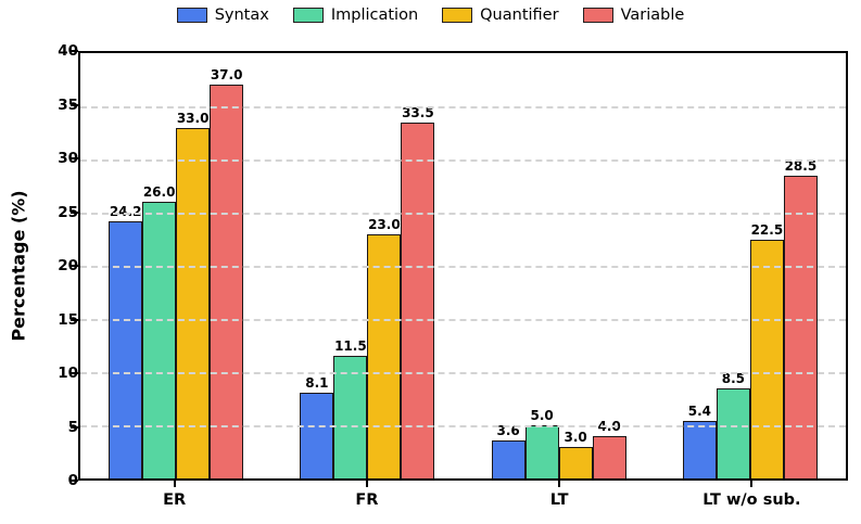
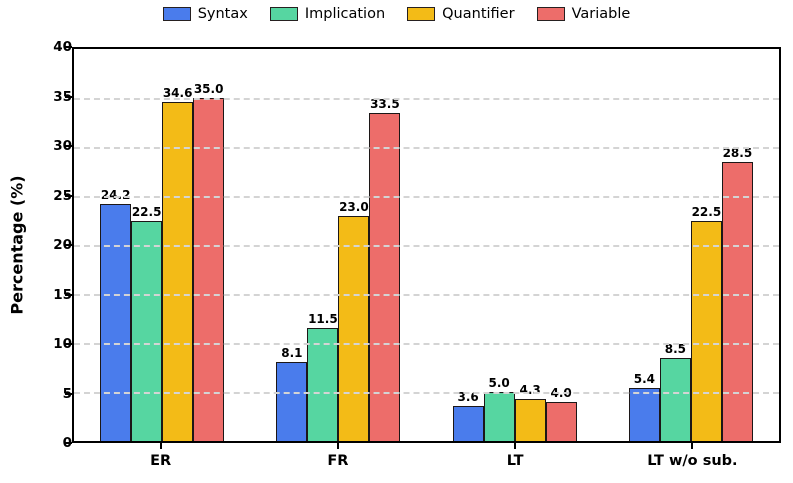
Implication/ER: 26.0 -> 22.5
Quantifier/ER: 33.0 -> 34.6
Variable/ER: 37.0 -> 35.0
Quantifier/LT: 3.0 -> 4.3
